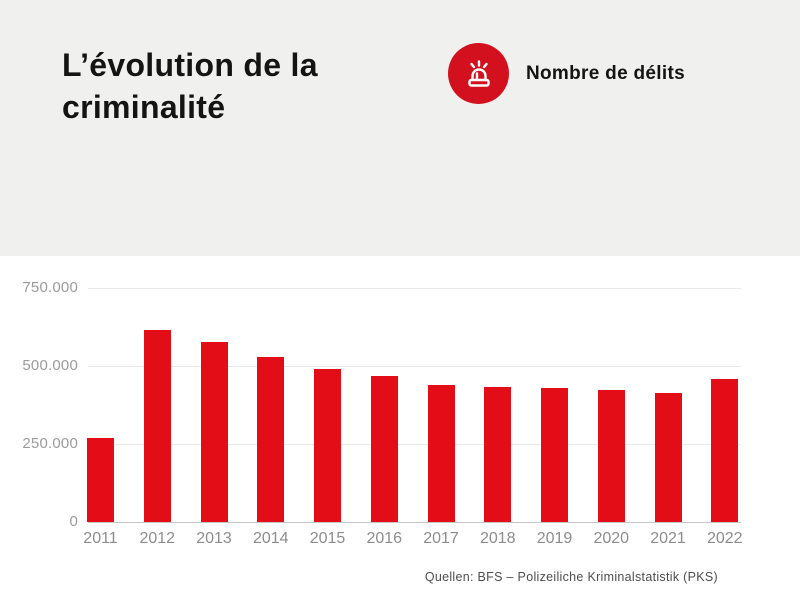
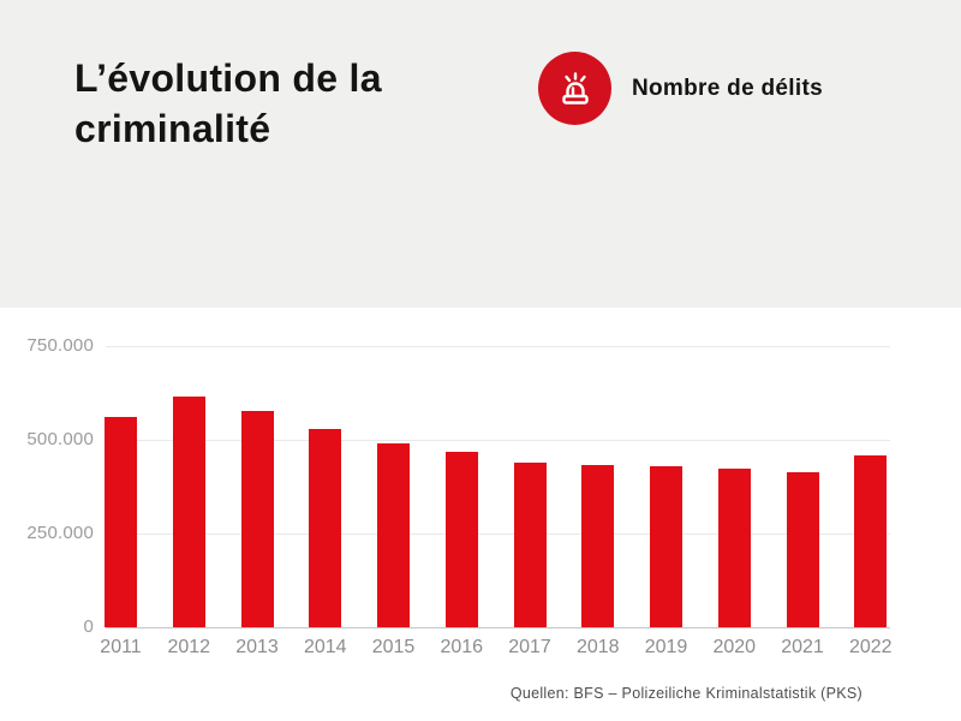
2011: 270000 -> 560000
